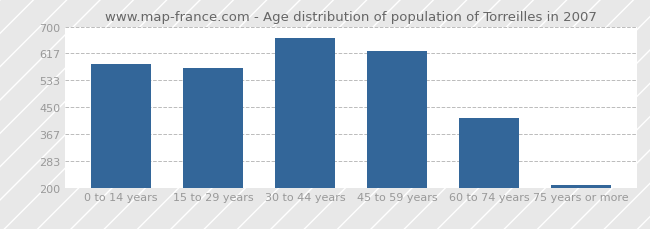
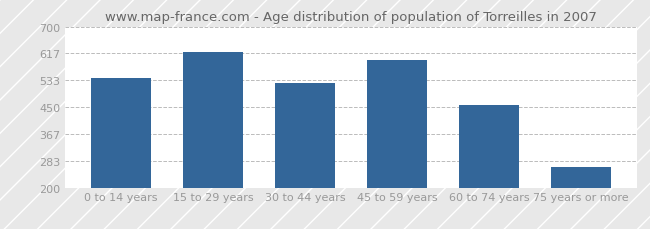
0 to 14 years: 585 -> 540
15 to 29 years: 570 -> 620
30 to 44 years: 665 -> 525
45 to 59 years: 625 -> 595
60 to 74 years: 415 -> 455
75 years or more: 207 -> 265
